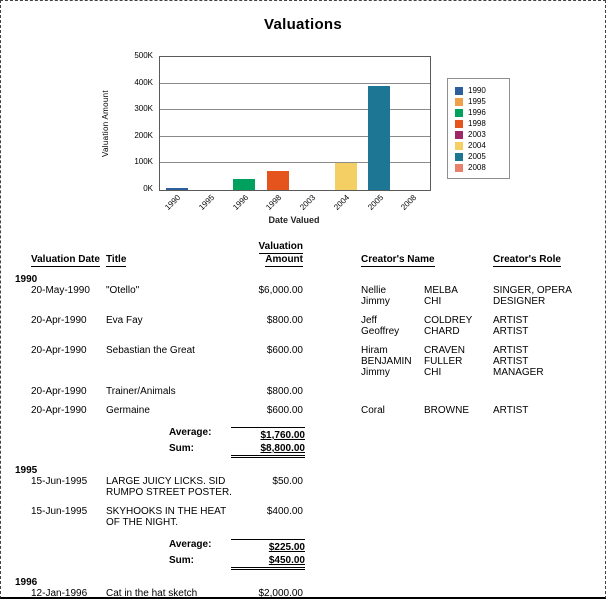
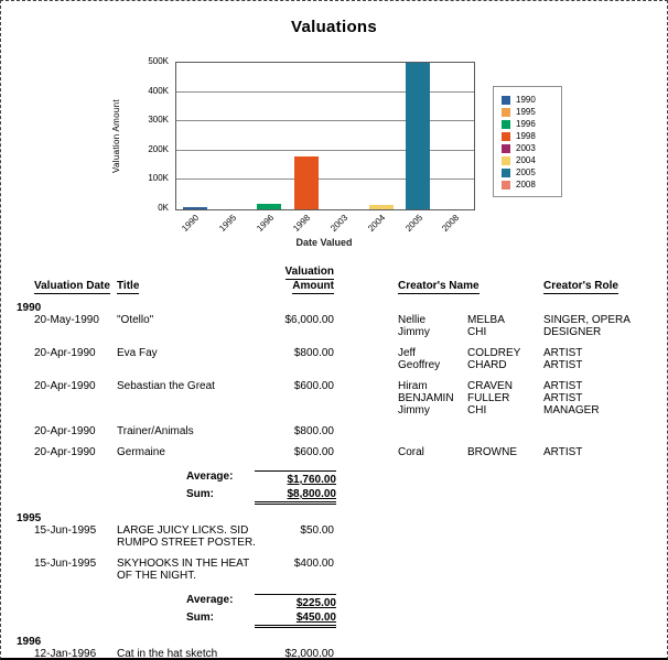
1996: 40K -> 20K
1998: 70K -> 180K
2004: 100K -> 20K
2005: 390K -> 500K
